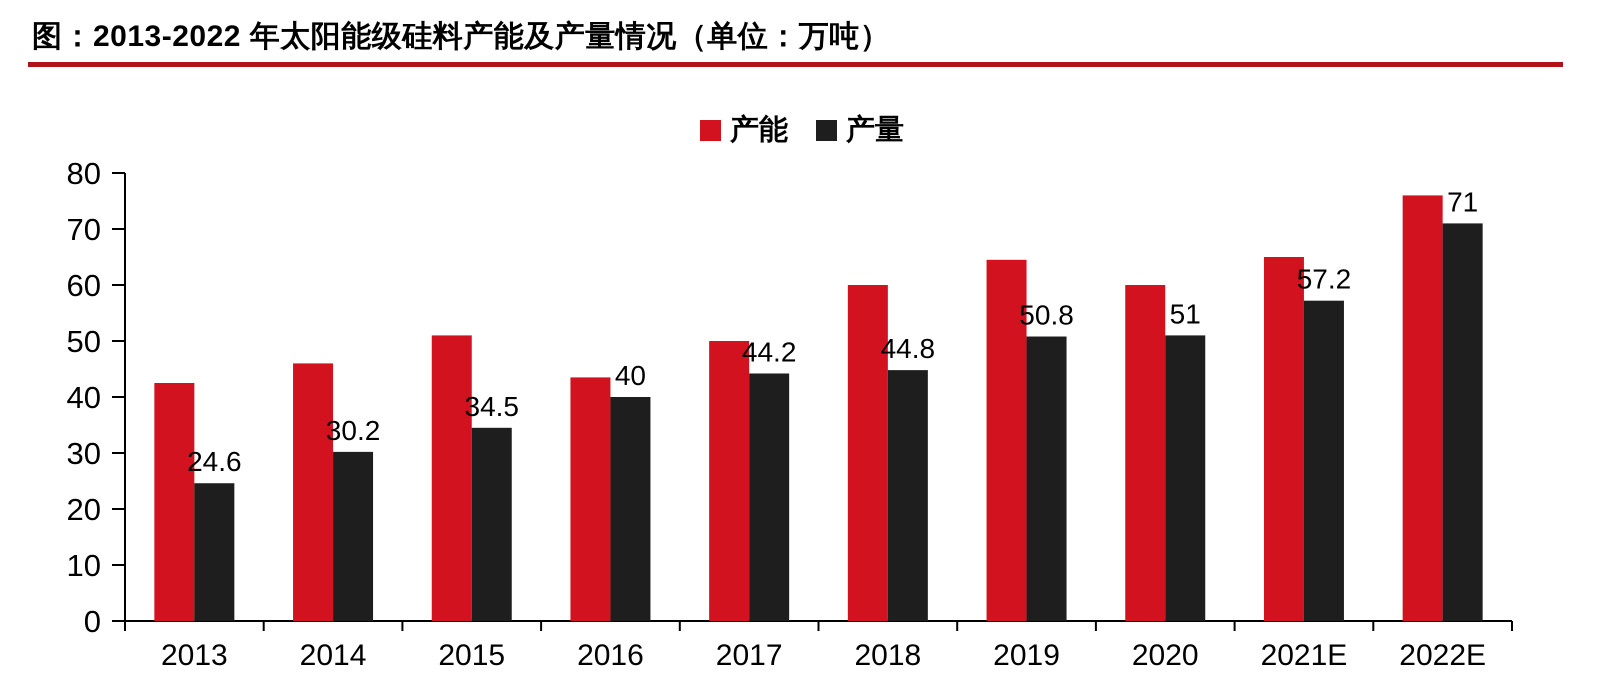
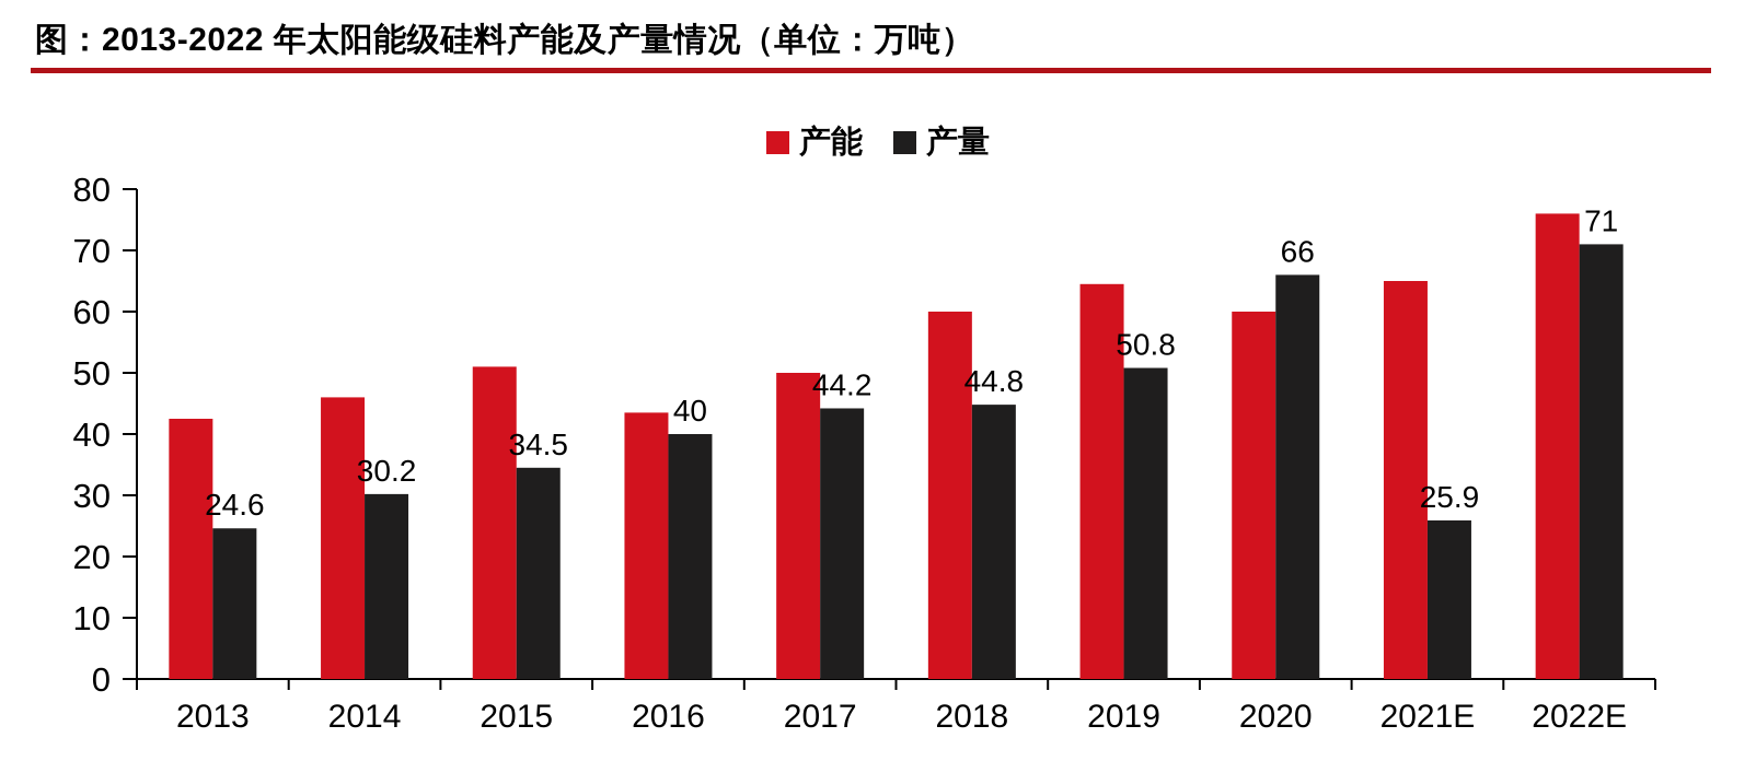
产量/2020: 51 -> 66
产量/2021E: 57.2 -> 25.9
